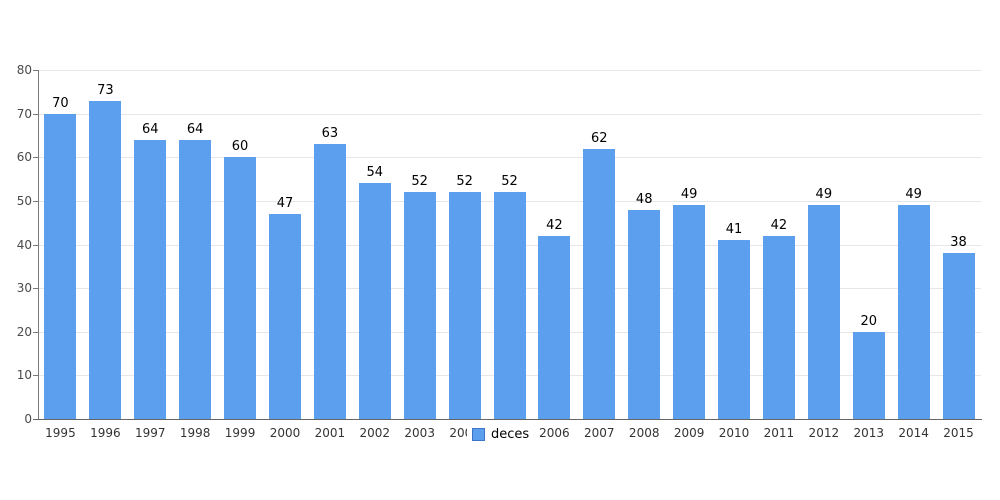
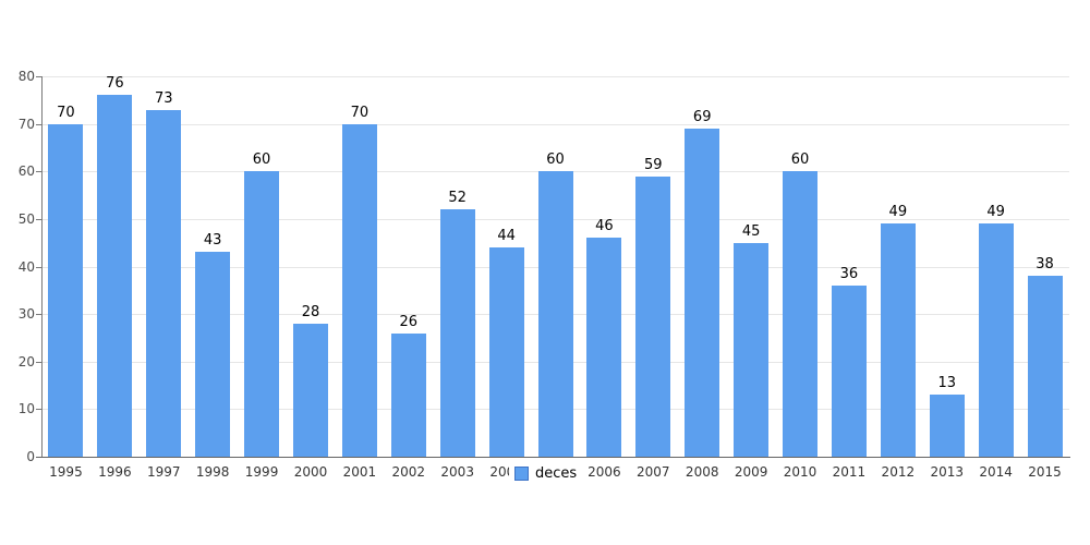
1996: 73 -> 76
1997: 64 -> 73
1998: 64 -> 43
2000: 47 -> 28
2001: 63 -> 70
2002: 54 -> 26
2004: 52 -> 44
2005: 52 -> 60
2006: 42 -> 46
2007: 62 -> 59
2008: 48 -> 69
2009: 49 -> 45
2010: 41 -> 60
2011: 42 -> 36
2013: 20 -> 13
